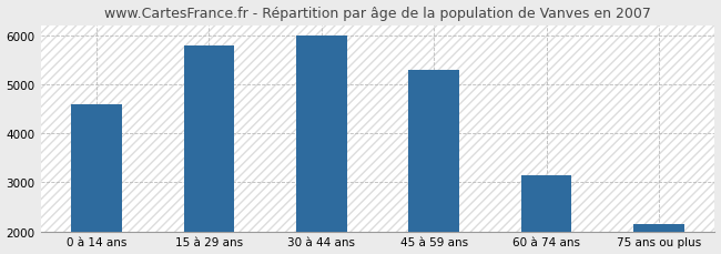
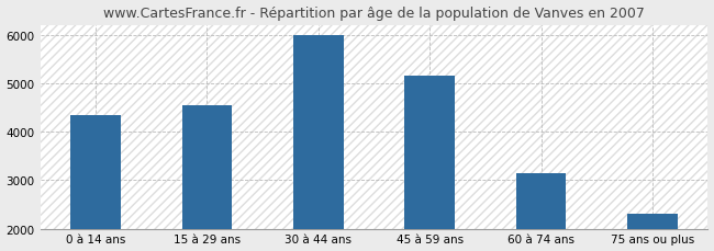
0 à 14 ans: 4600 -> 4350
15 à 29 ans: 5780 -> 4550
45 à 59 ans: 5300 -> 5150
75 ans ou plus: 2150 -> 2300
